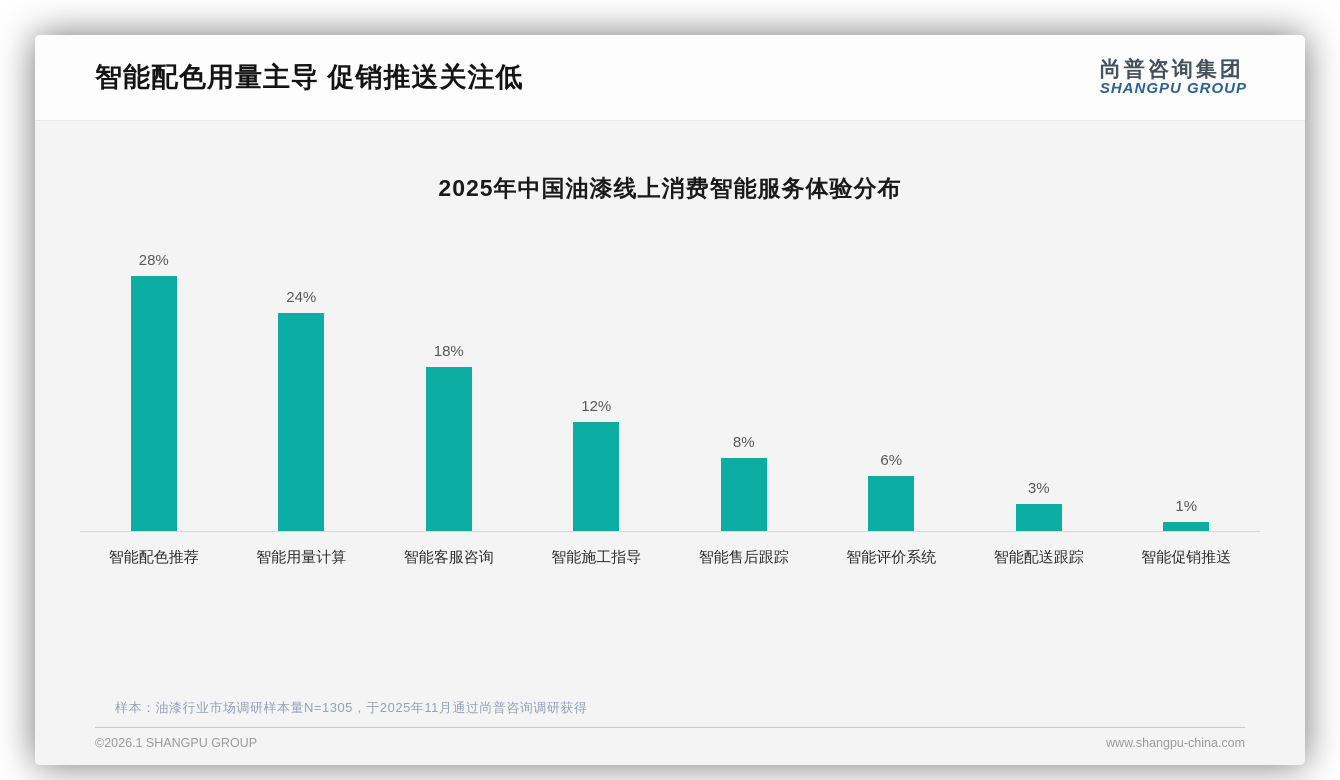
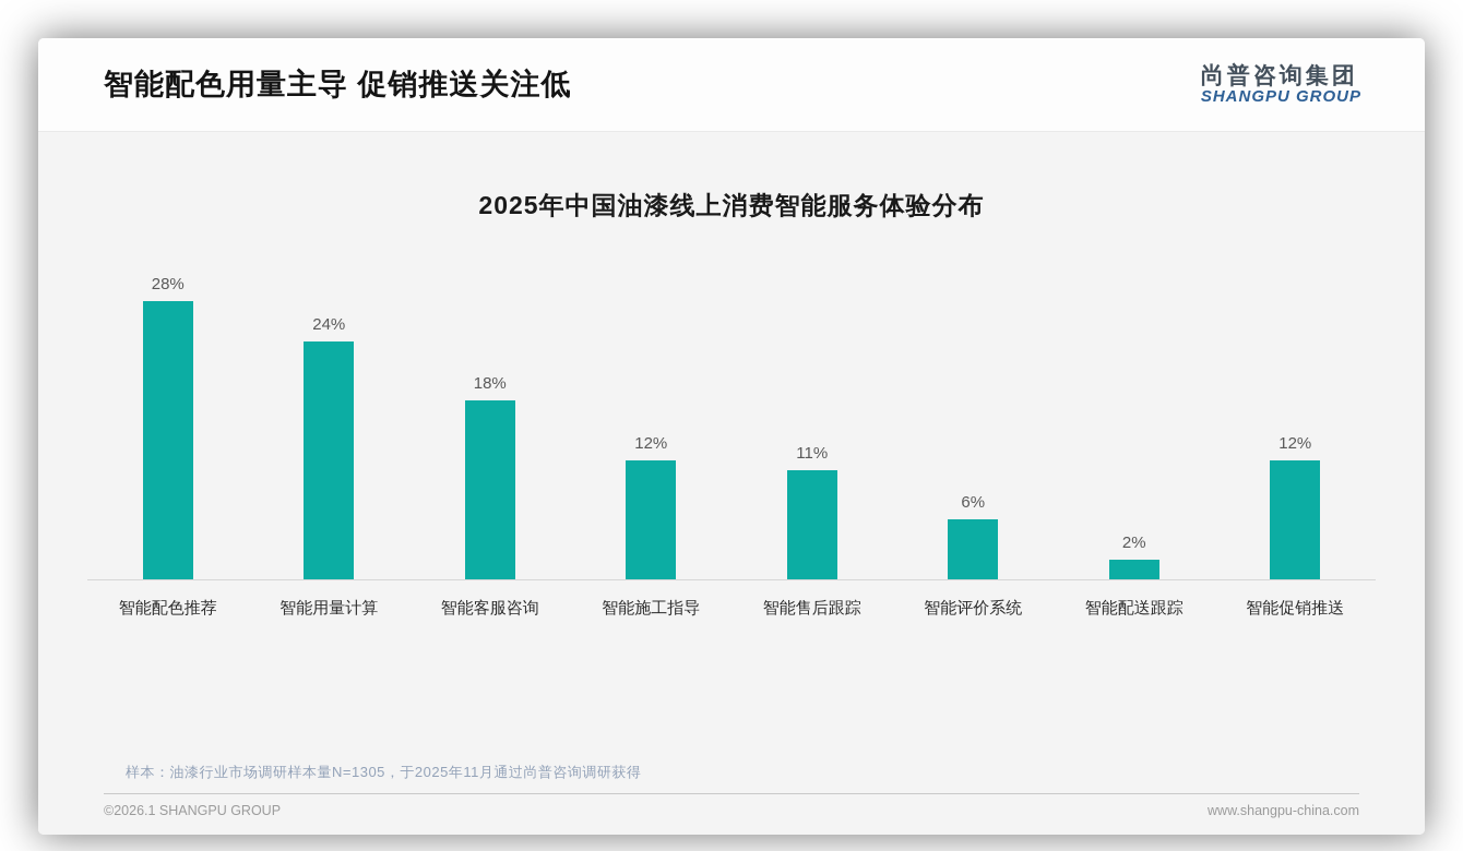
智能售后跟踪: 8% -> 11%
智能配送跟踪: 3% -> 2%
智能促销推送: 1% -> 12%
